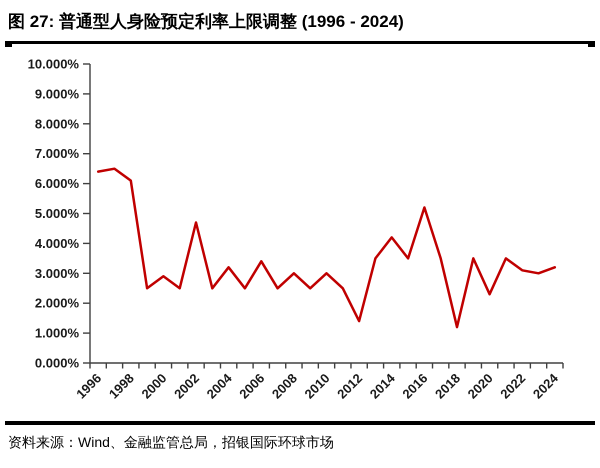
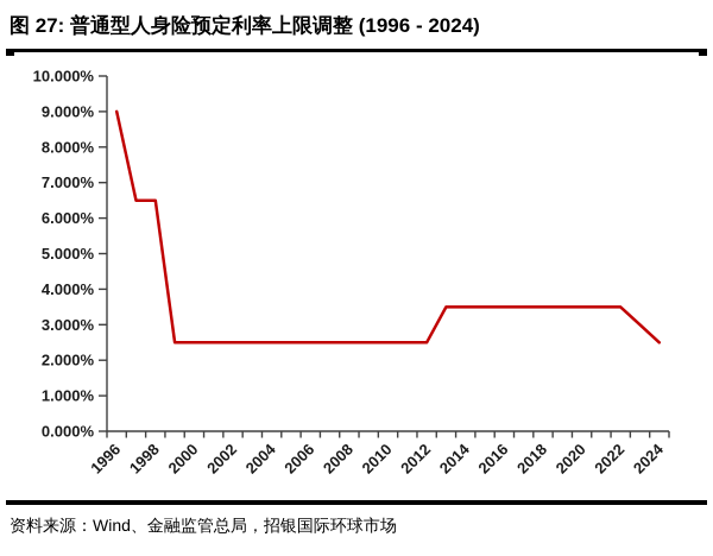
1996: 6.4% -> 9.0%
1998: 6.1% -> 6.5%
2000: 2.9% -> 2.5%
2002: 4.7% -> 2.5%
2004: 3.2% -> 2.5%
2006: 3.4% -> 2.5%
2008: 3.0% -> 2.5%
2010: 3.0% -> 2.5%
2012: 1.4% -> 2.5%
2014: 4.2% -> 3.5%
2016: 5.2% -> 3.5%
2018: 1.2% -> 3.5%
2020: 2.3% -> 3.5%
2022: 3.1% -> 3.5%
2024: 3.2% -> 2.5%
